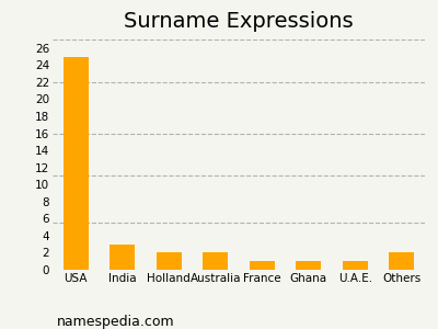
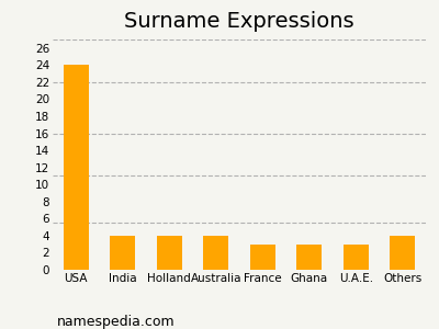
USA: 25 -> 24
India: 3 -> 4
Holland: 2 -> 4
Australia: 2 -> 4
France: 1 -> 3
Ghana: 1 -> 3
U.A.E.: 1 -> 3
Others: 2 -> 4
